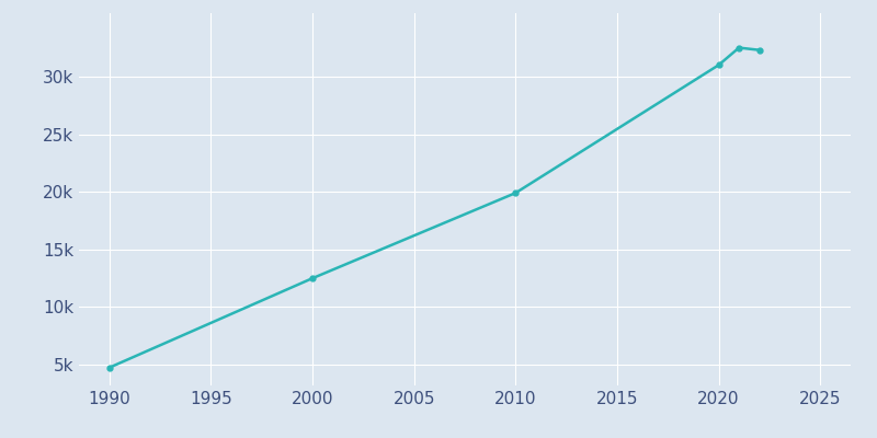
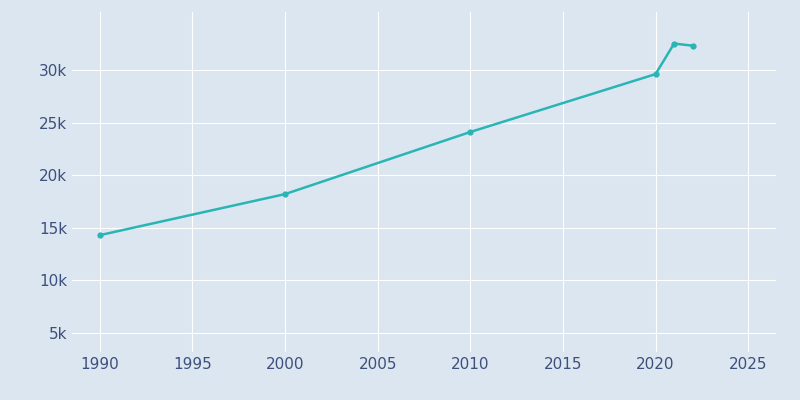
1990: 4.8k -> 14.3k
2000: 12.5k -> 18.2k
2010: 19.9k -> 24.1k
2020: 31.0k -> 29.6k
